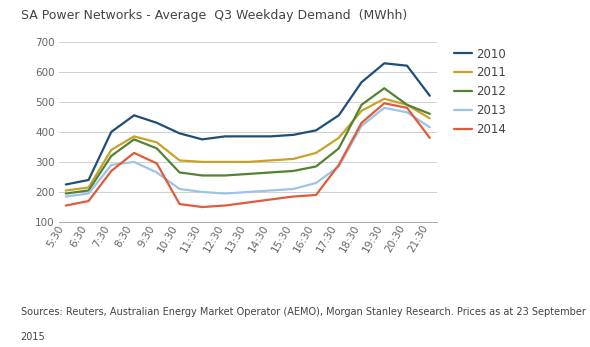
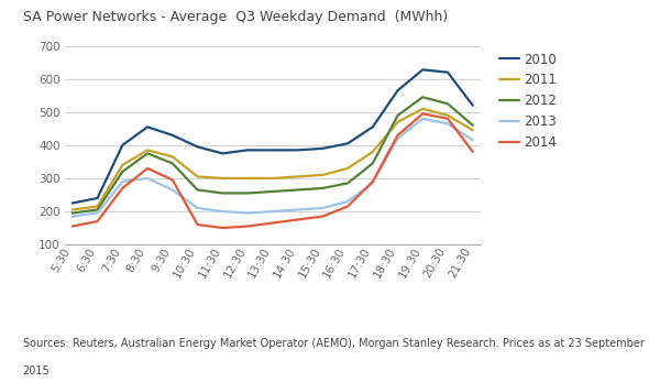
2014/16:30: 190 -> 215
2012/20:30: 490 -> 525
